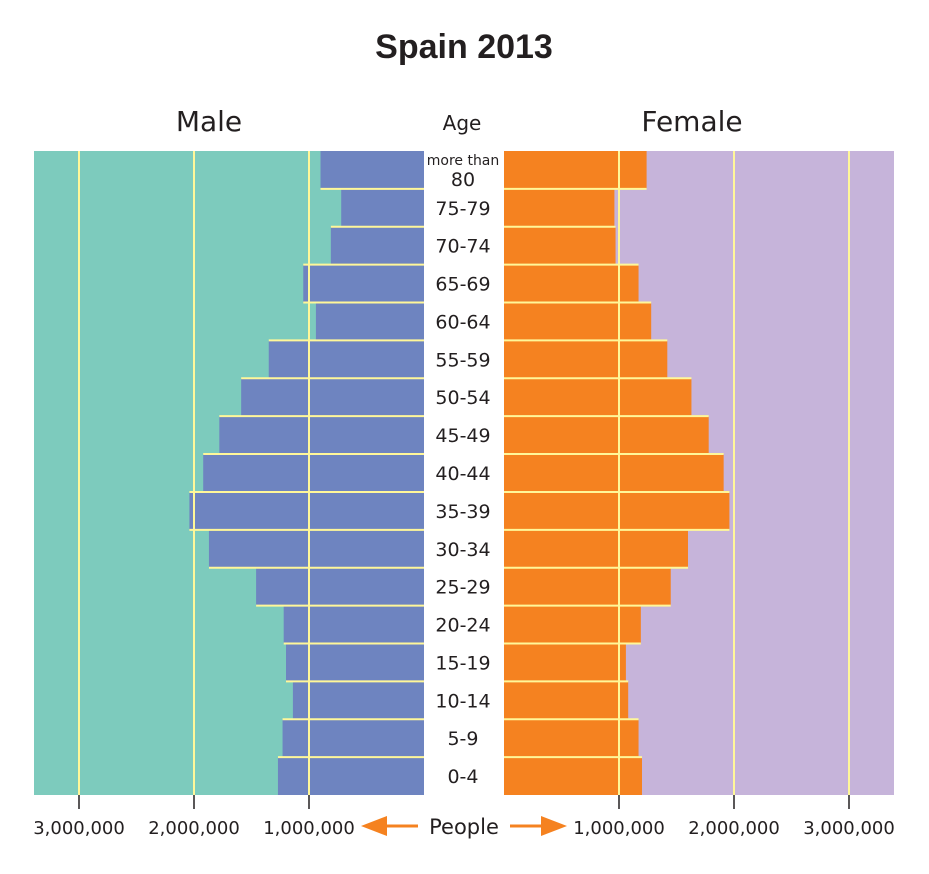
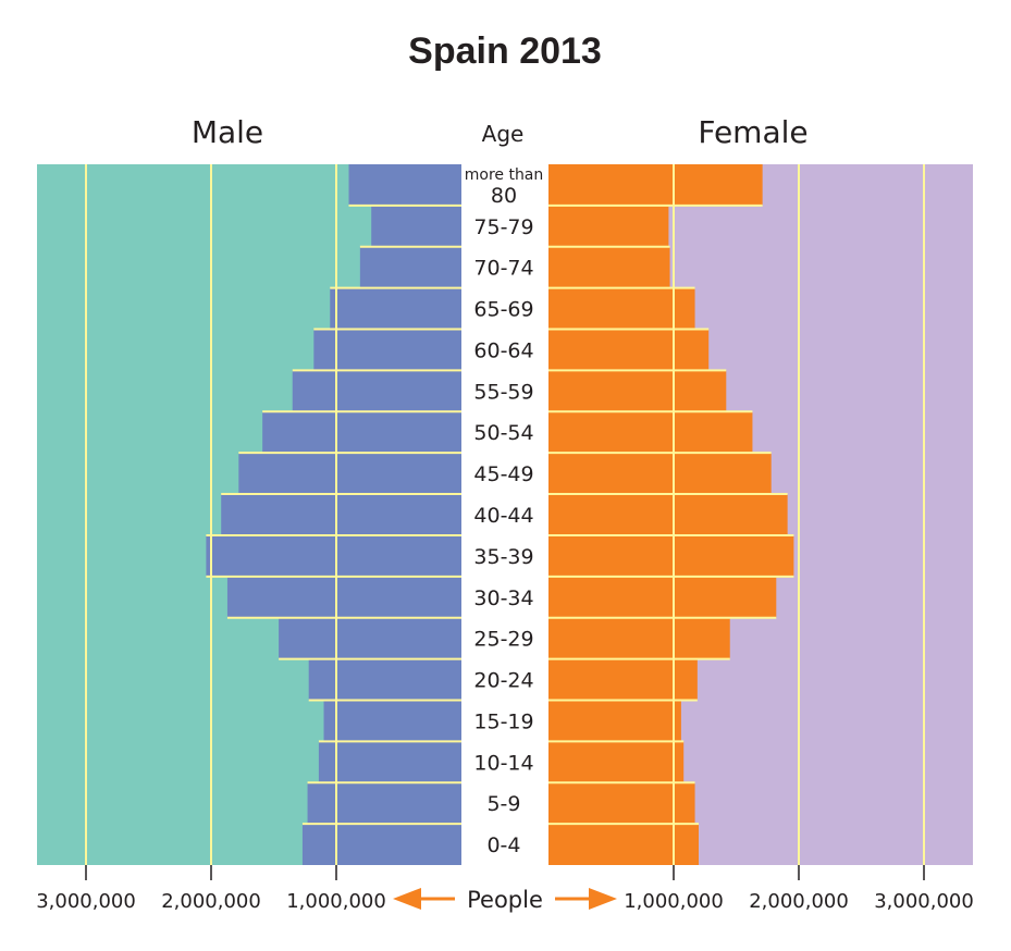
Female/more than 80: 1240000 -> 1710000
Male/60-64: 940000 -> 1180000
Female/30-34: 1600000 -> 1820000
Male/15-19: 1200000 -> 1100000
